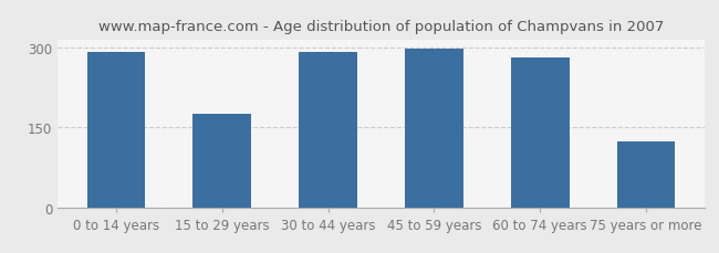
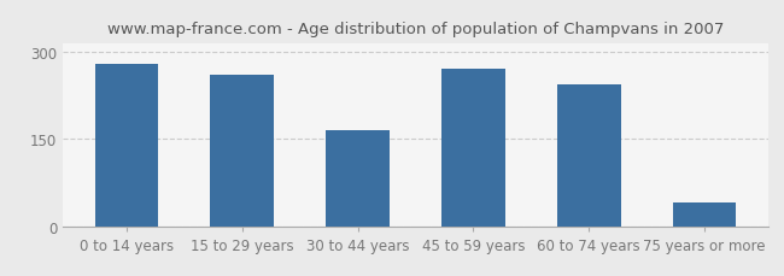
0 to 14 years: 291 -> 280
15 to 29 years: 175 -> 260
30 to 44 years: 291 -> 165
45 to 59 years: 297 -> 270
60 to 74 years: 281 -> 245
75 years or more: 123 -> 40
